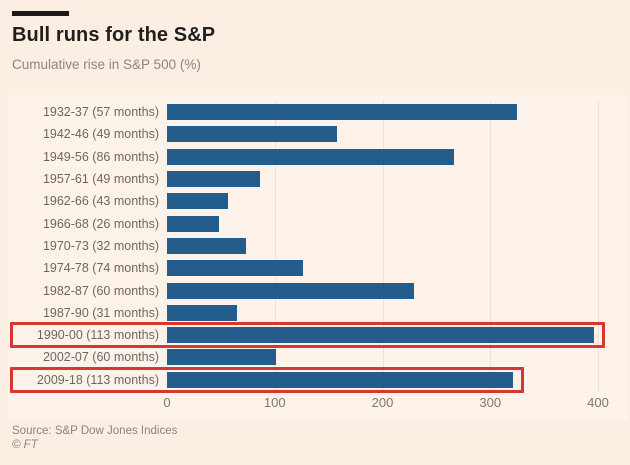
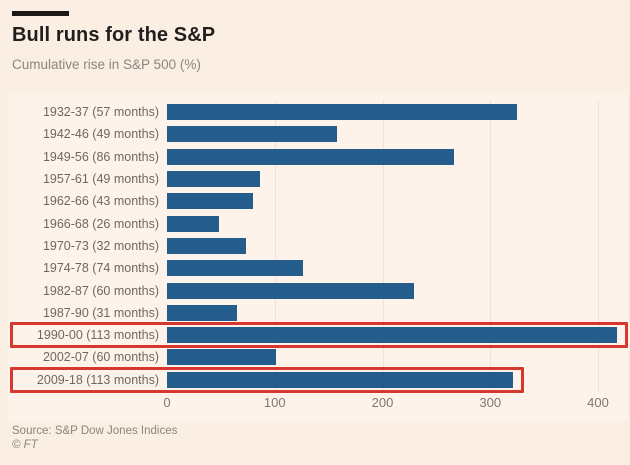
1962-66 (43 months): 57 -> 80
1990-00 (113 months): 396 -> 418
